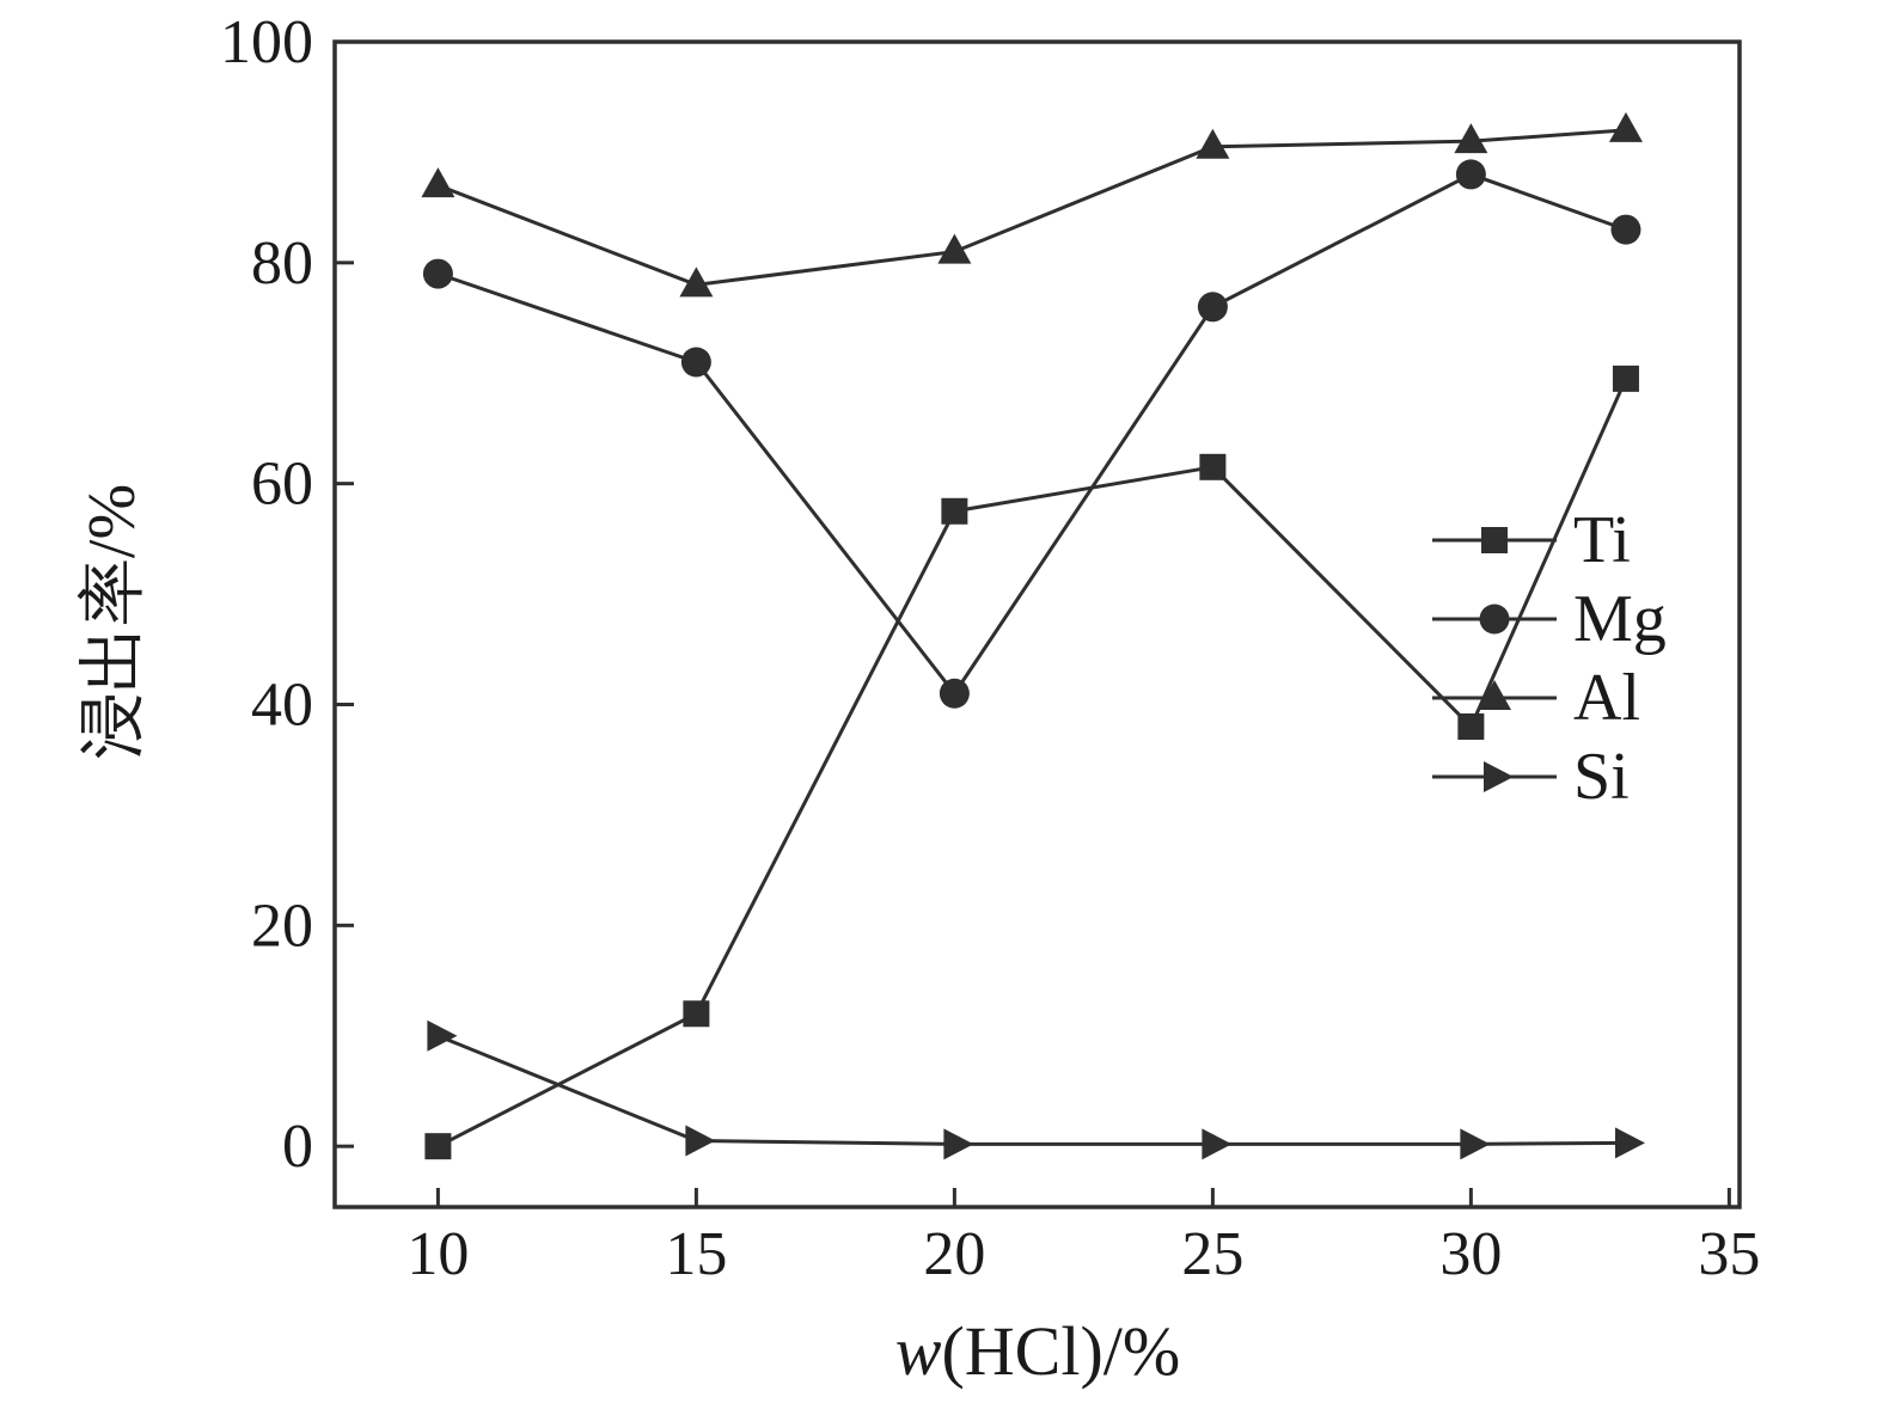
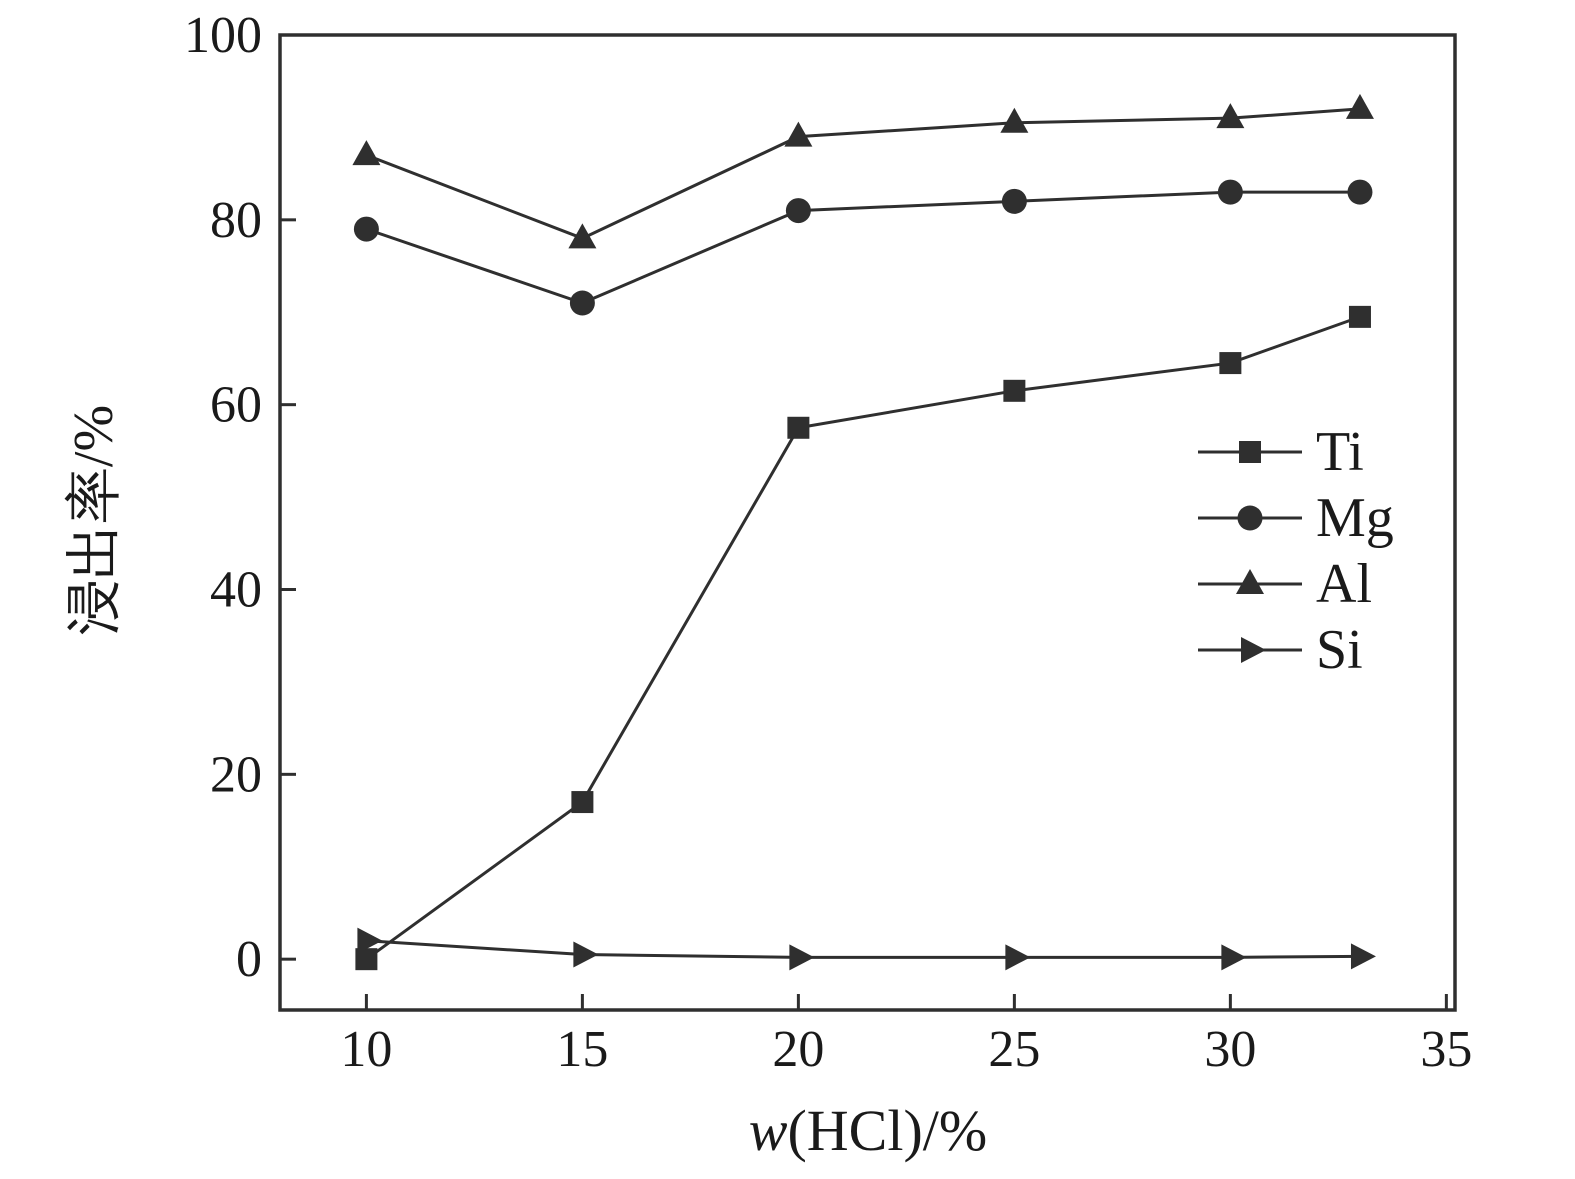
Si/10: 10 -> 2
Ti/15: 12 -> 17
Mg/20: 41 -> 81
Al/20: 81 -> 89
Mg/25: 76 -> 82
Ti/30: 38 -> 64
Mg/30: 88 -> 83
